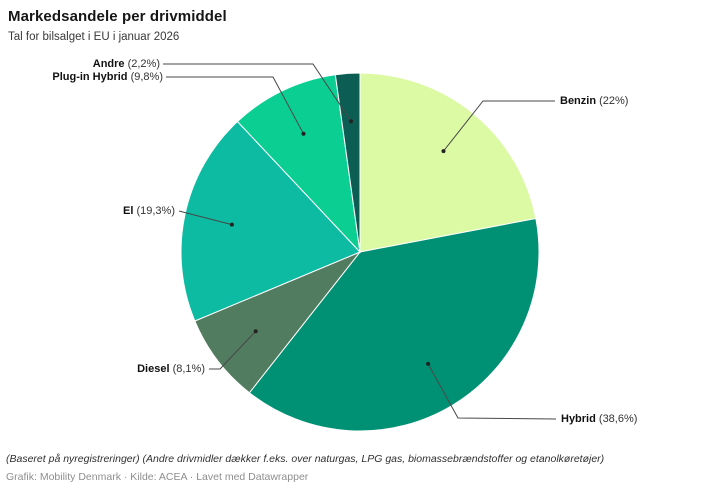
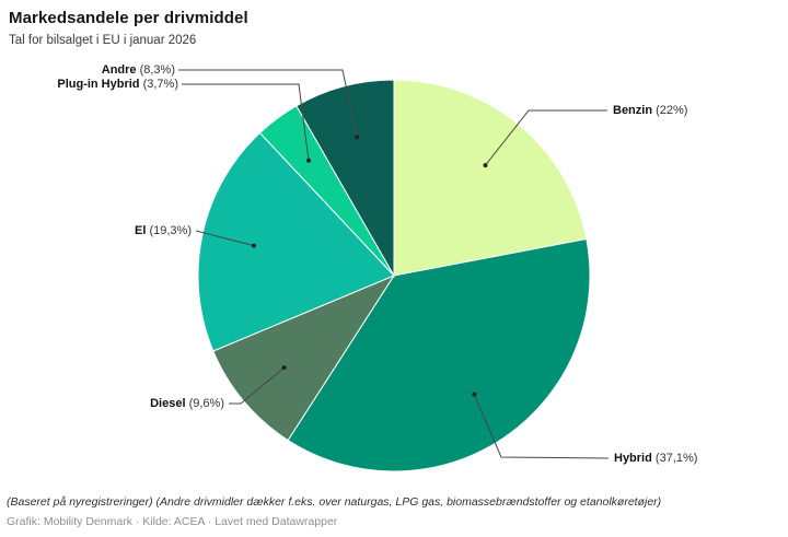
Hybrid: 38,6% -> 37,1%
Diesel: 8,1% -> 9,6%
Plug-in Hybrid: 9,8% -> 3,7%
Andre: 2,2% -> 8,3%
